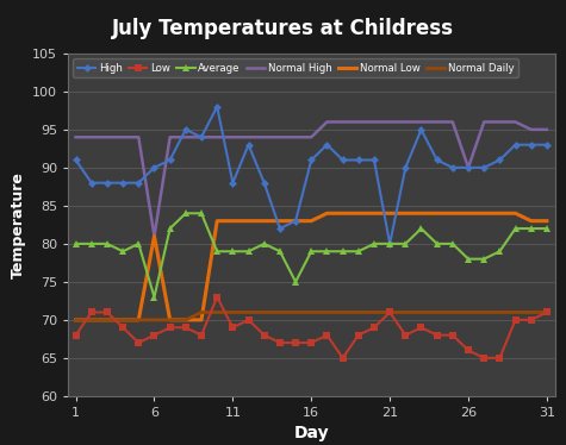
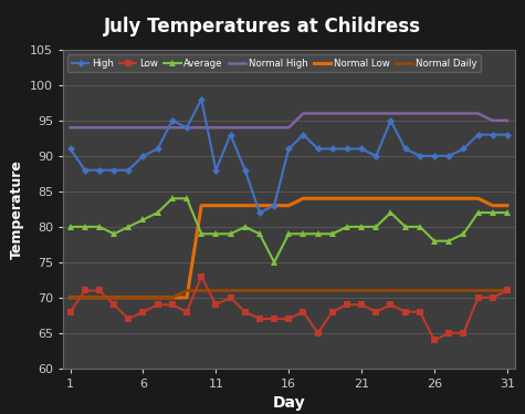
Average/6: 73 -> 81
Normal High/6: 81 -> 94
Normal Low/6: 81 -> 70
High/21: 80 -> 91
Low/21: 71 -> 69
Low/26: 66 -> 64
Normal High/26: 90 -> 96
